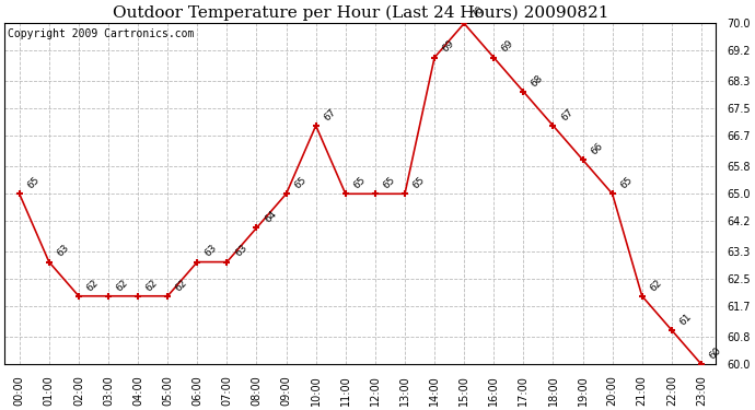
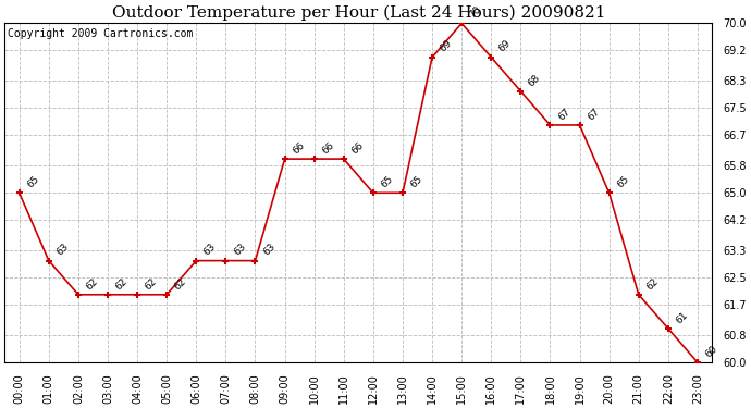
08:00: 64 -> 63
09:00: 65 -> 66
10:00: 67 -> 66
11:00: 65 -> 66
19:00: 66 -> 67
